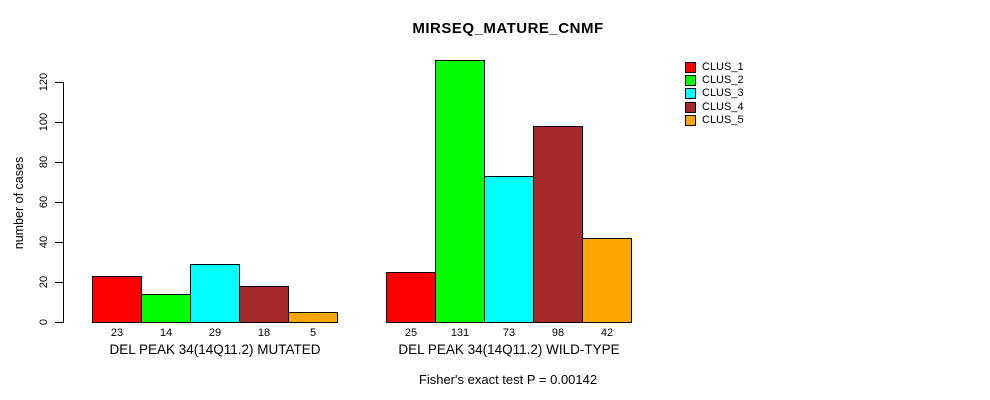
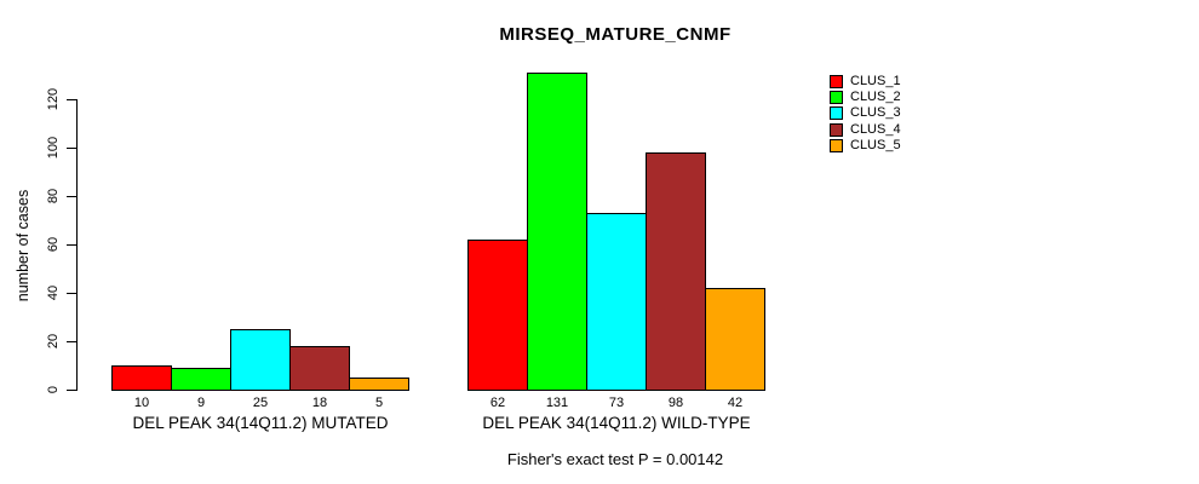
CLUS_1/DEL PEAK 34(14Q11.2) MUTATED: 23 -> 10
CLUS_2/DEL PEAK 34(14Q11.2) MUTATED: 14 -> 9
CLUS_3/DEL PEAK 34(14Q11.2) MUTATED: 29 -> 25
CLUS_1/DEL PEAK 34(14Q11.2) WILD-TYPE: 25 -> 62
